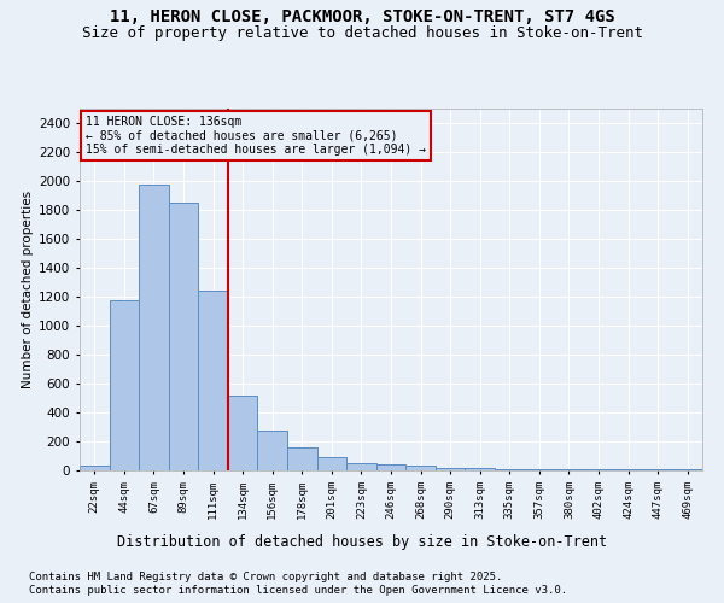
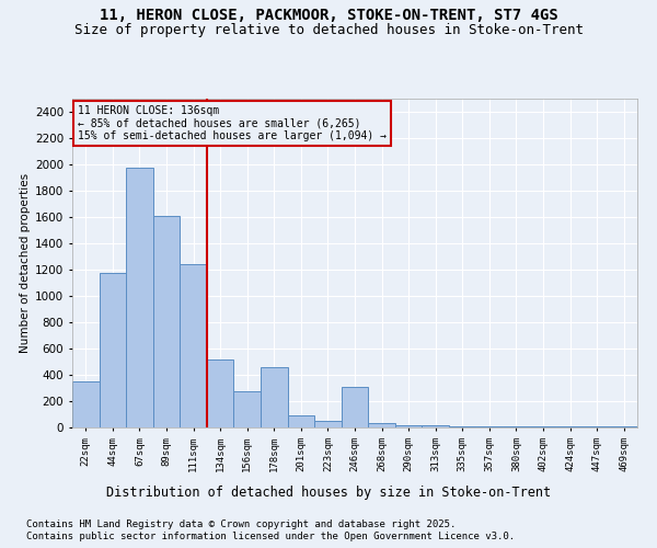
22sqm: 30 -> 350
89sqm: 1850 -> 1610
178sqm: 160 -> 460
246sqm: 40 -> 310
